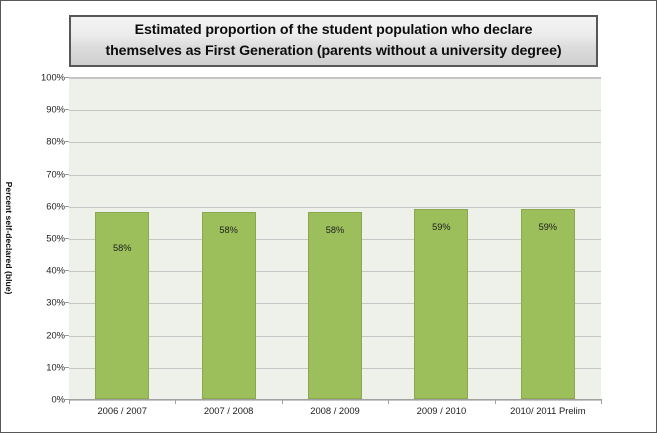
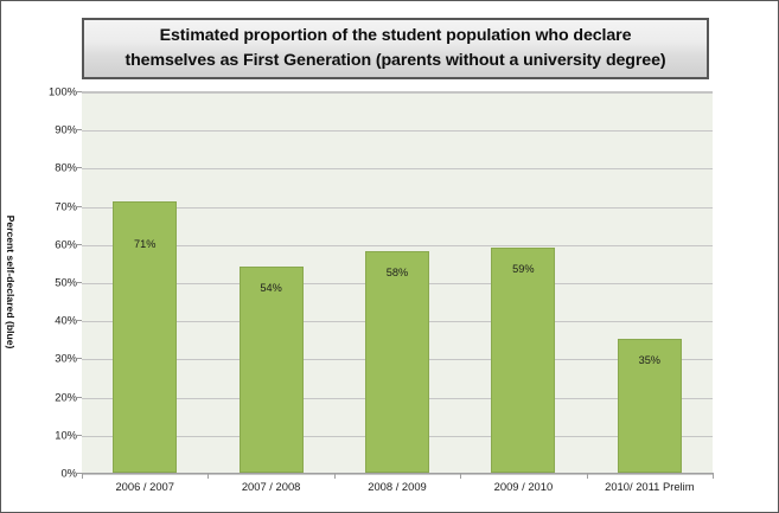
2006 / 2007: 58% -> 71%
2007 / 2008: 58% -> 54%
2010/ 2011 Prelim: 59% -> 35%
